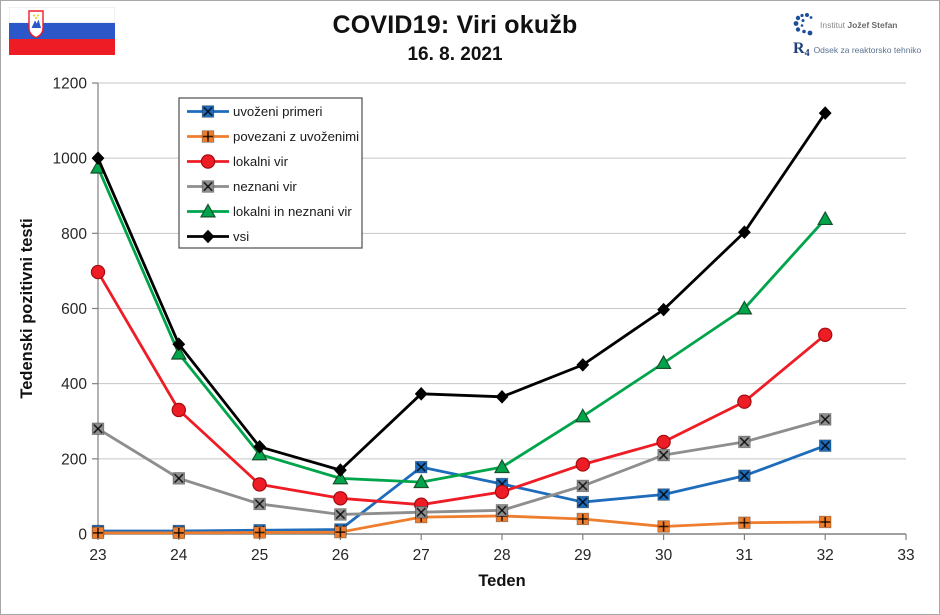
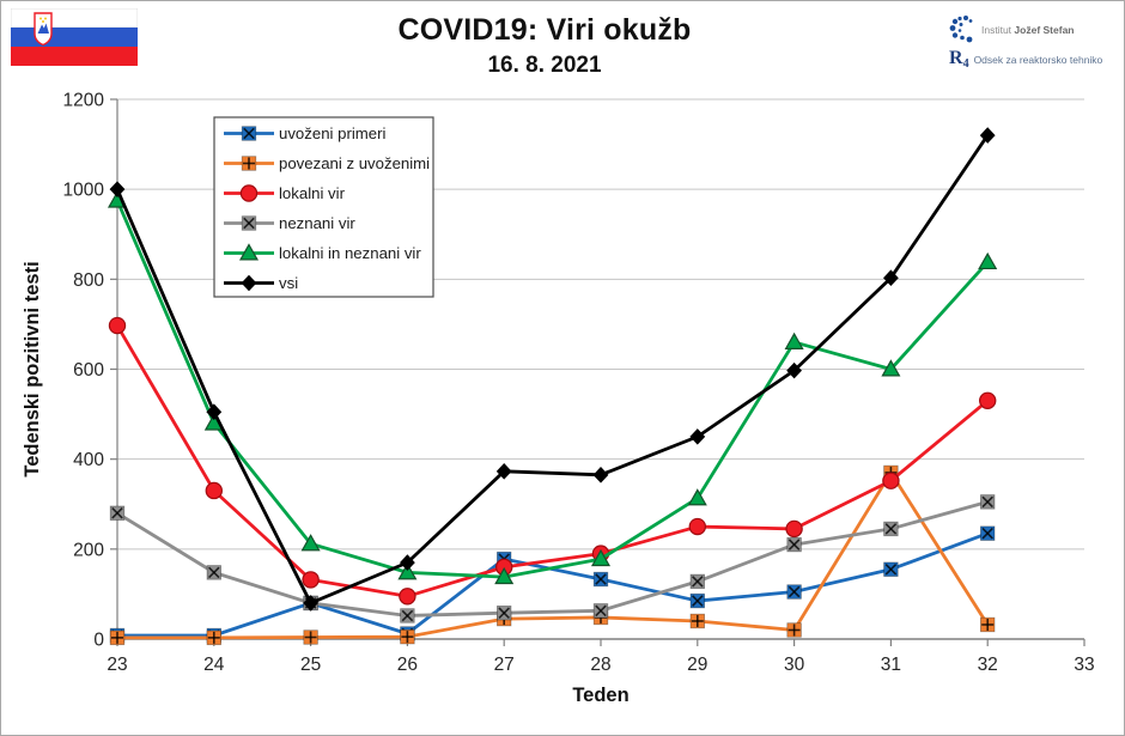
uvoženi primeri/25: 10 -> 80
vsi/25: 230 -> 80
lokalni vir/27: 80 -> 160
lokalni vir/28: 110 -> 190
lokalni vir/29: 180 -> 250
lokalni in neznani vir/30: 460 -> 660
povezani z uvoženimi/31: 30 -> 370
